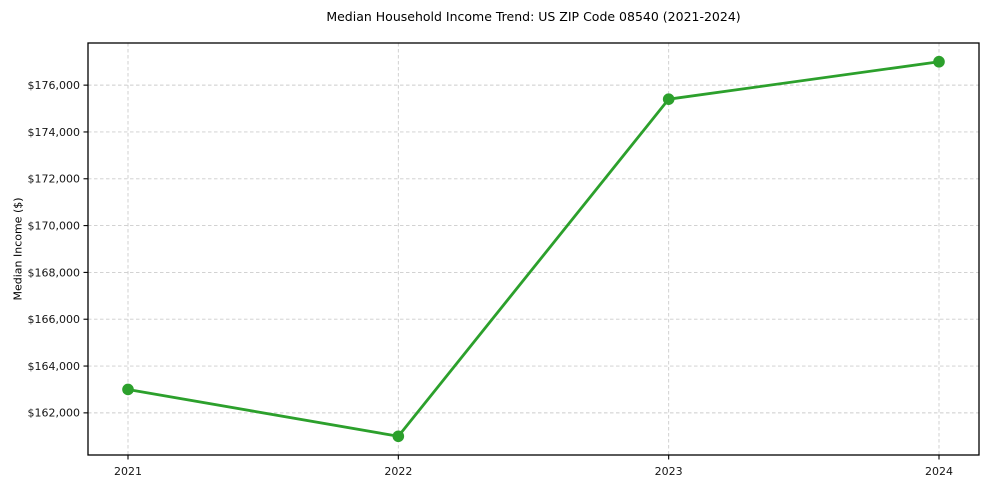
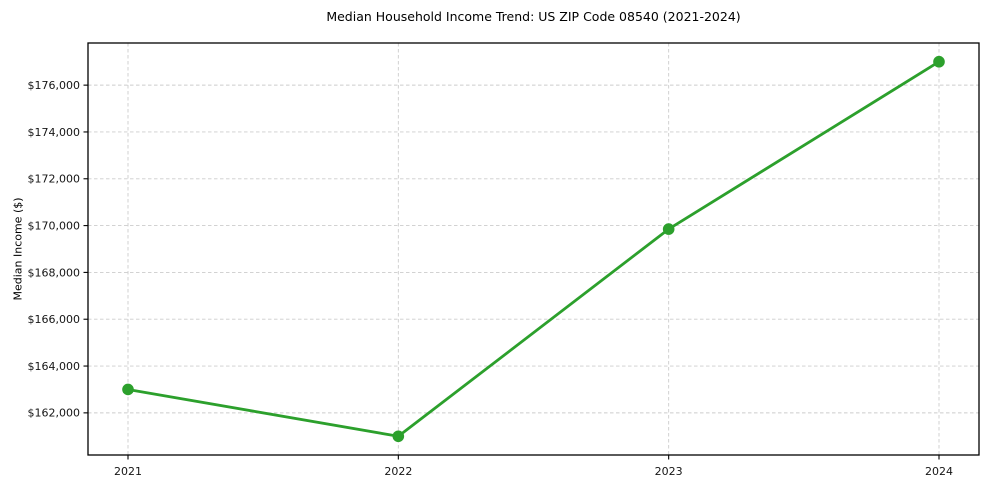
2023: $175400 -> $169800
